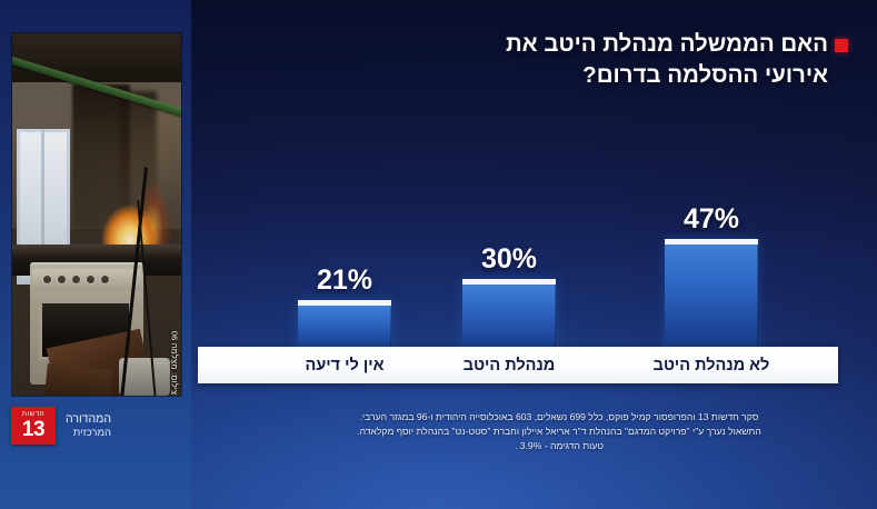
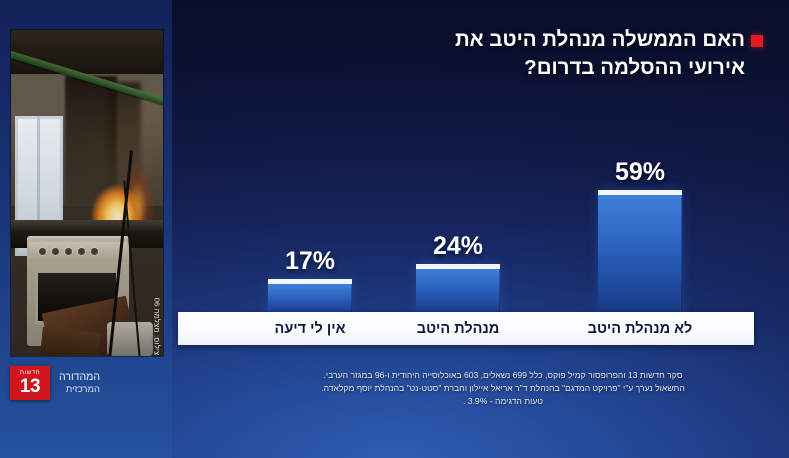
לא מנהלת היטב: 47% -> 59%
מנהלת היטב: 30% -> 24%
אין לי דיעה: 21% -> 17%
